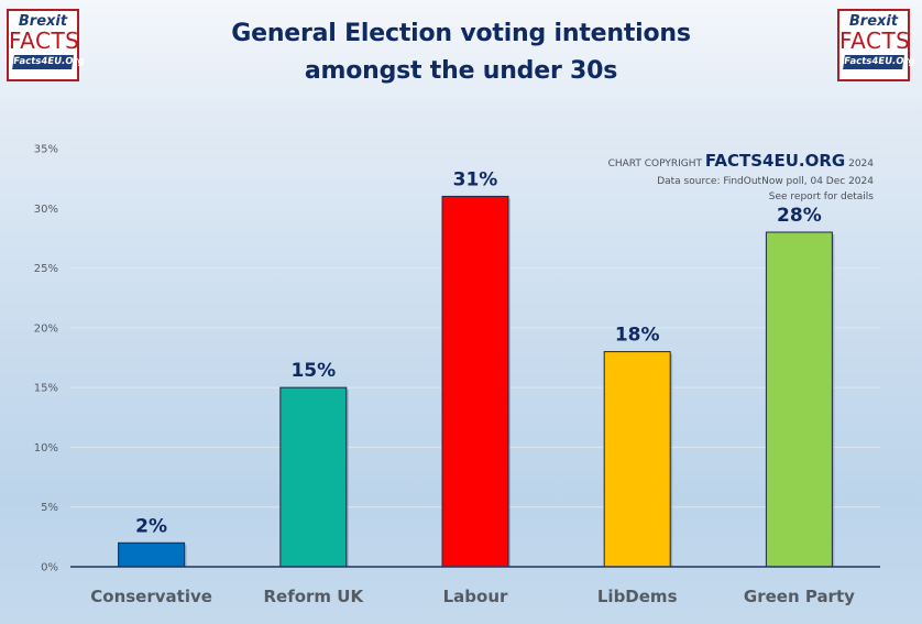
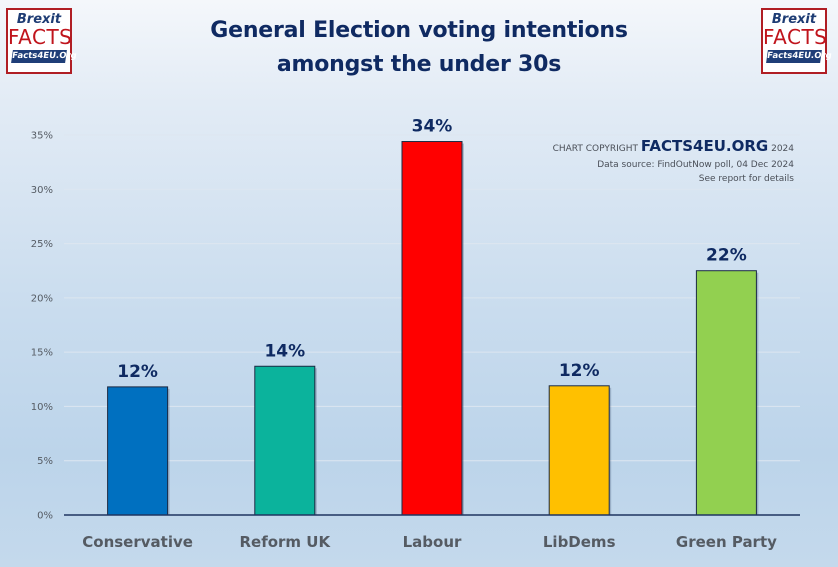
Conservative: 2% -> 12%
Reform UK: 15% -> 14%
Labour: 31% -> 34%
LibDems: 18% -> 12%
Green Party: 28% -> 22%
